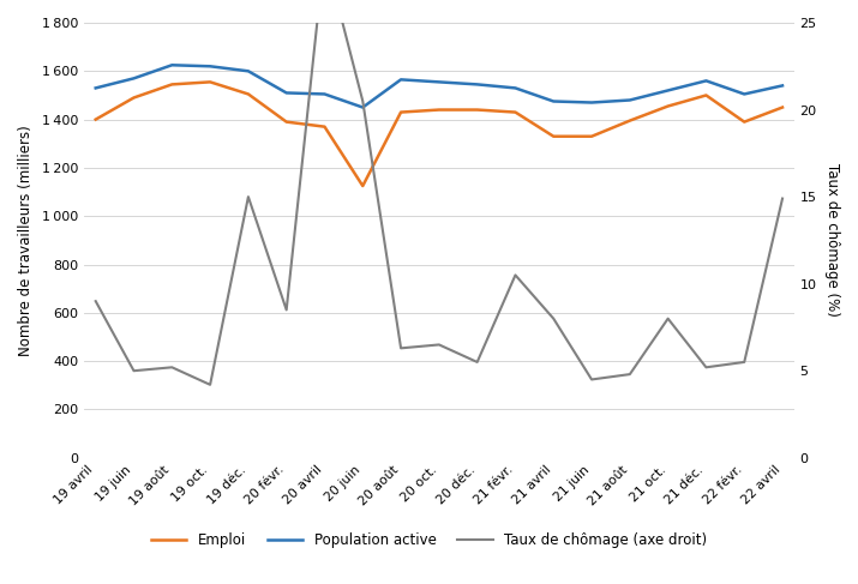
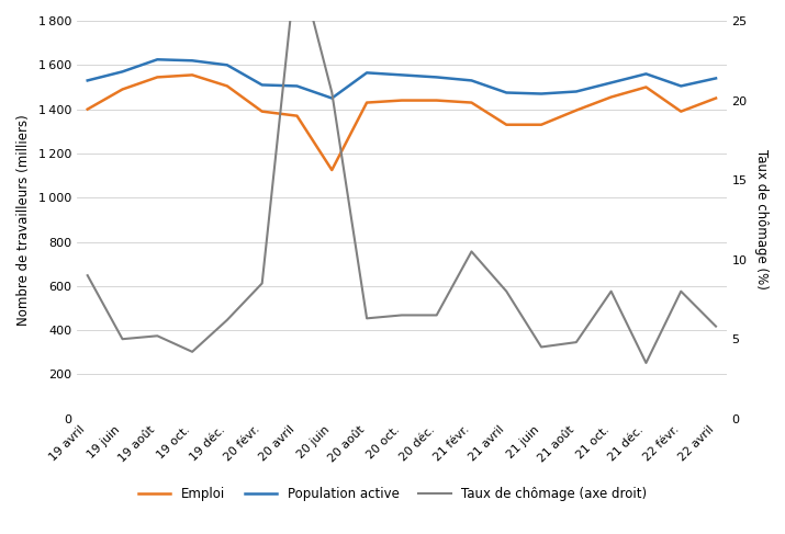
Taux de chômage (axe droit)/19 déc.: 15.0 -> 6.2
Taux de chômage (axe droit)/20 déc.: 5.5 -> 6.5
Taux de chômage (axe droit)/21 déc.: 5.2 -> 3.5
Taux de chômage (axe droit)/22 févr.: 5.5 -> 8.0
Taux de chômage (axe droit)/22 avril: 14.9 -> 5.8
